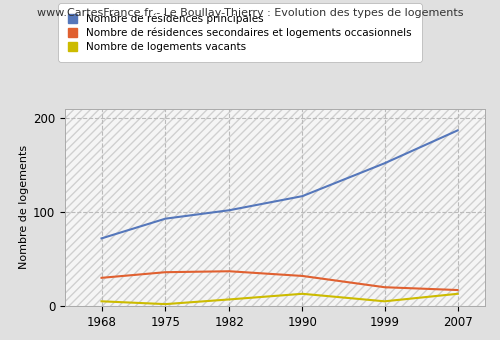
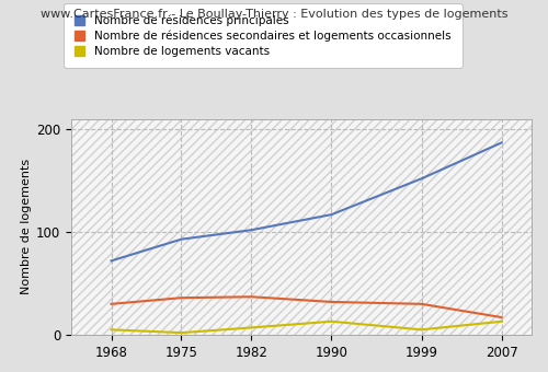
Nombre de résidences secondaires et logements occasionnels/1999: 20 -> 30
